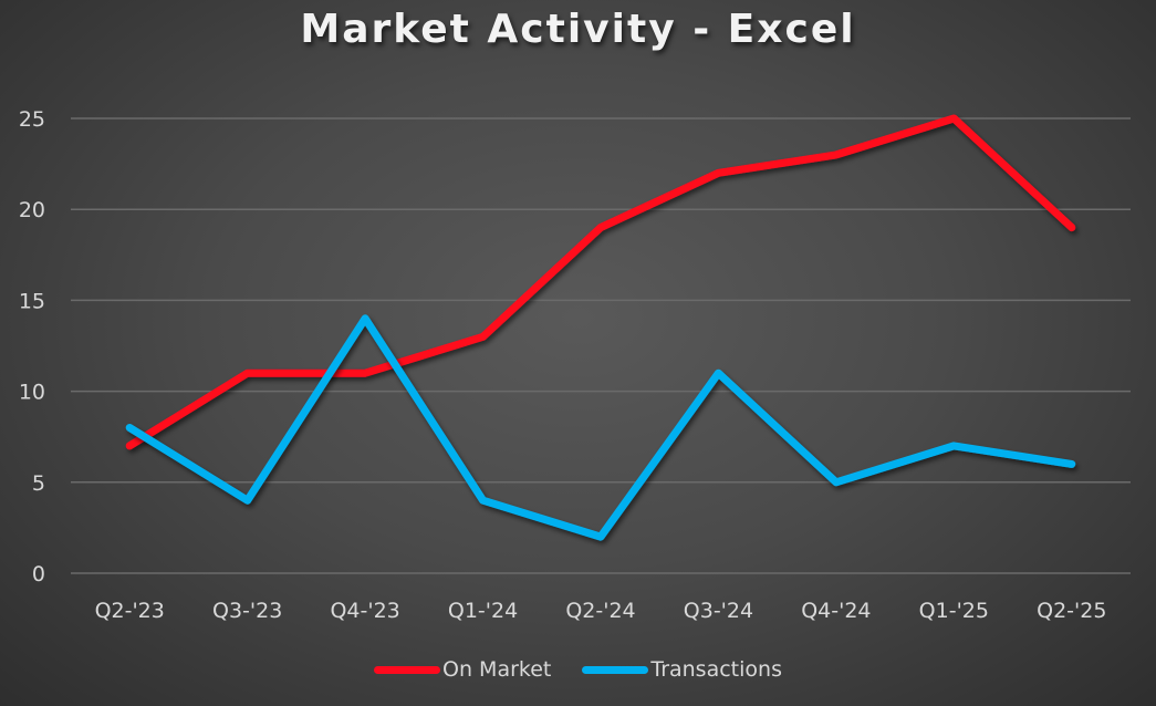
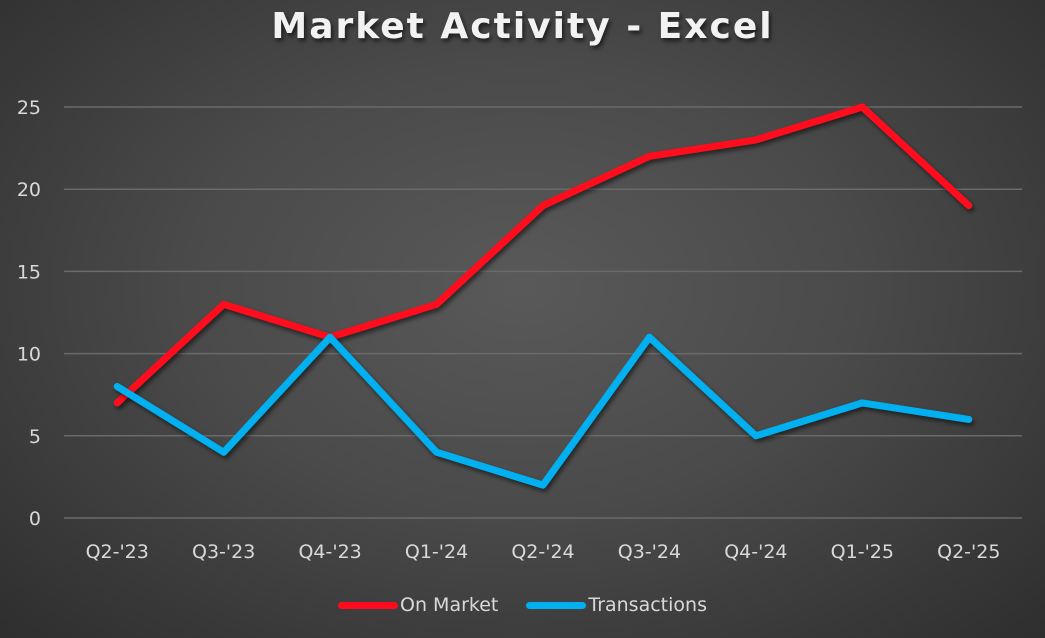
On Market/Q3-'23: 11 -> 13
Transactions/Q4-'23: 14 -> 11
